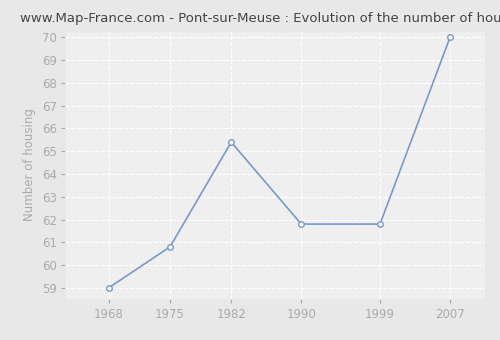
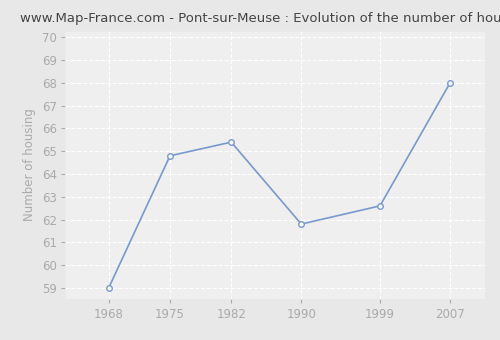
1975: 60.8 -> 64.8
1999: 61.8 -> 62.6
2007: 70.0 -> 68.0
